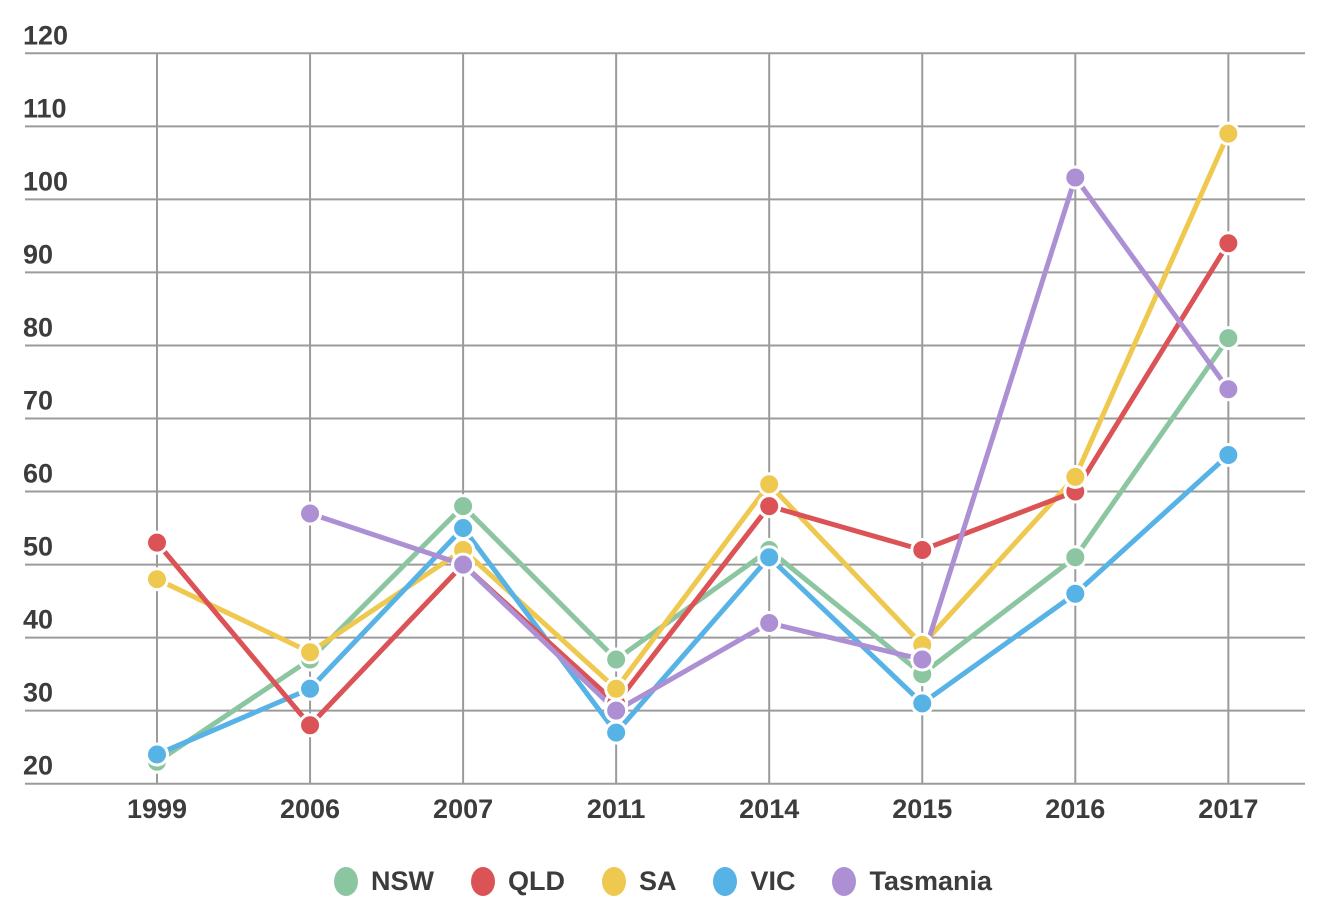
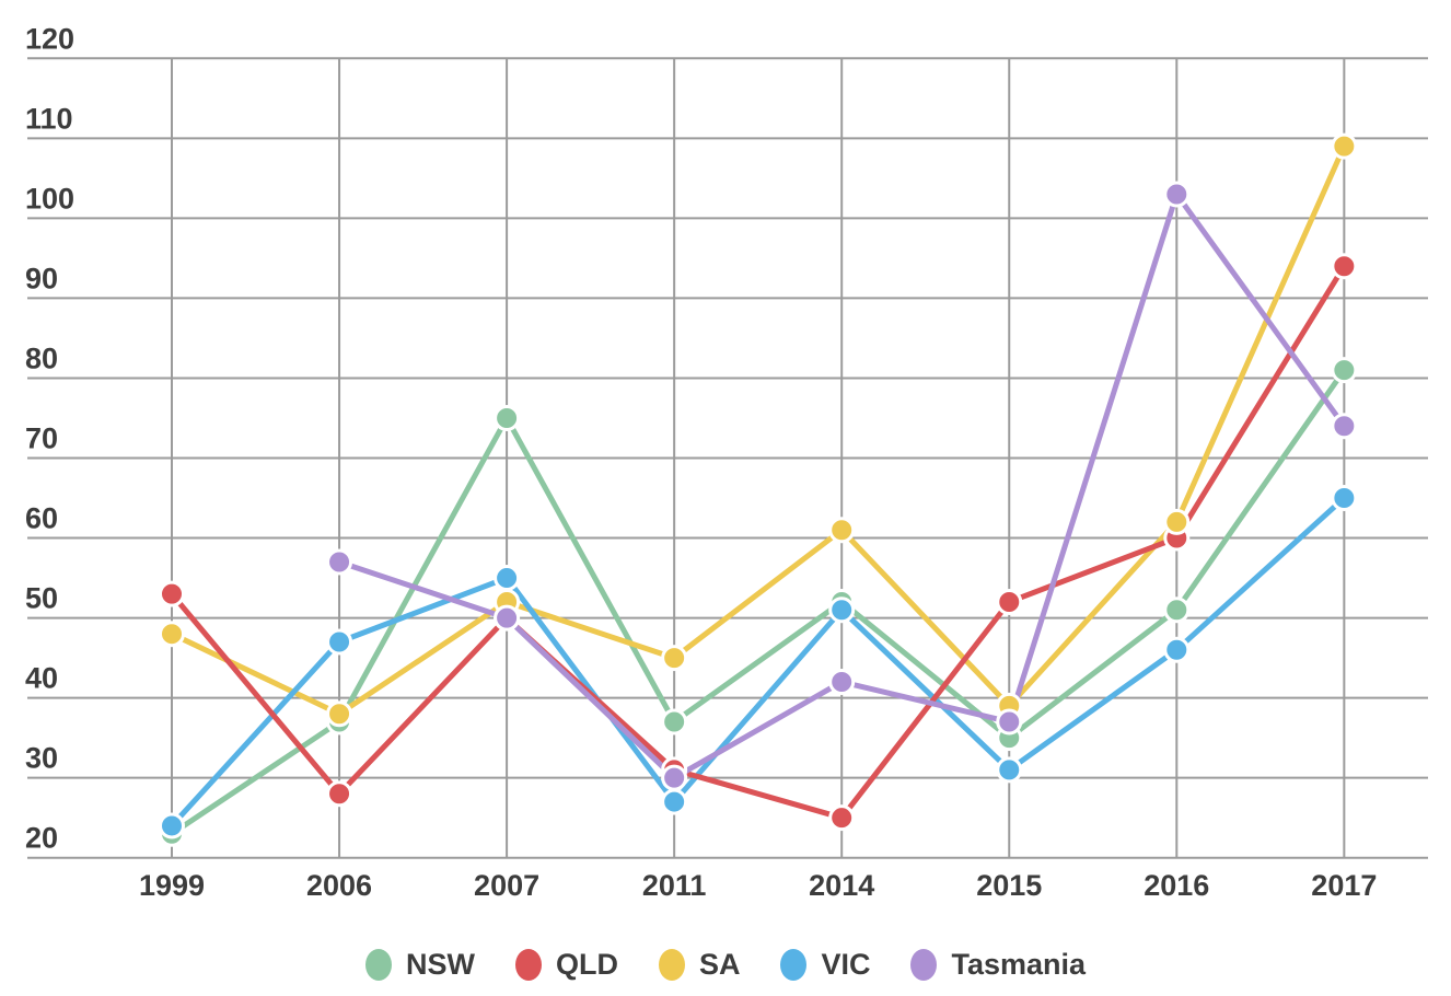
VIC/2006: 33 -> 47
NSW/2007: 58 -> 75
SA/2011: 33 -> 45
QLD/2014: 58 -> 25
